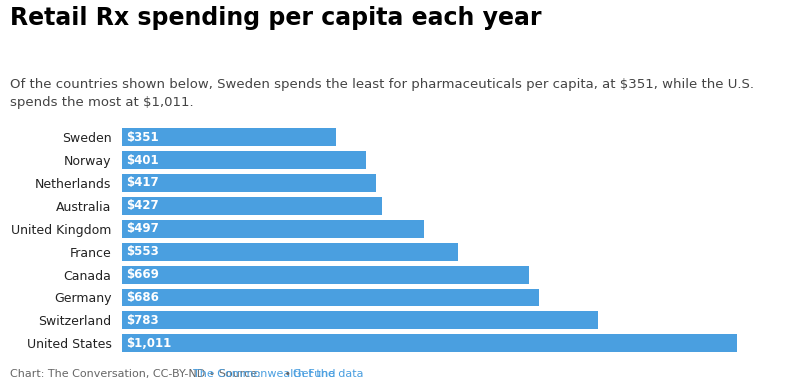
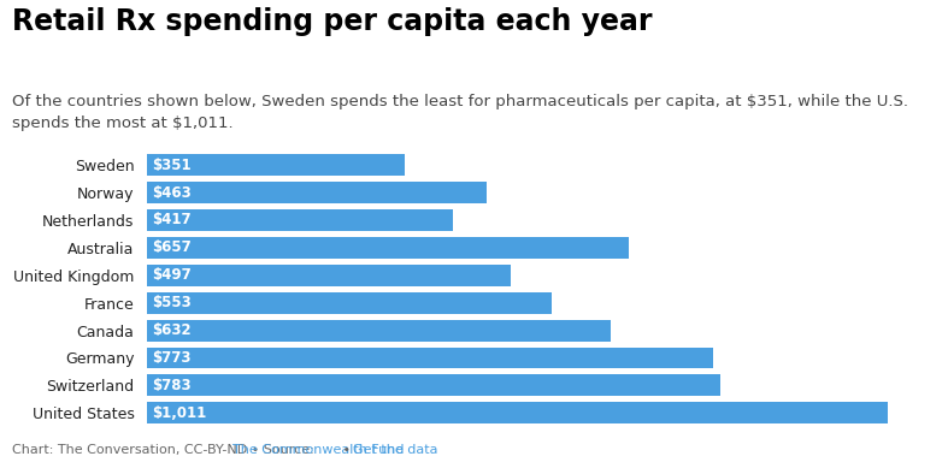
Norway: $401 -> $463
Australia: $427 -> $657
Canada: $669 -> $632
Germany: $686 -> $773
